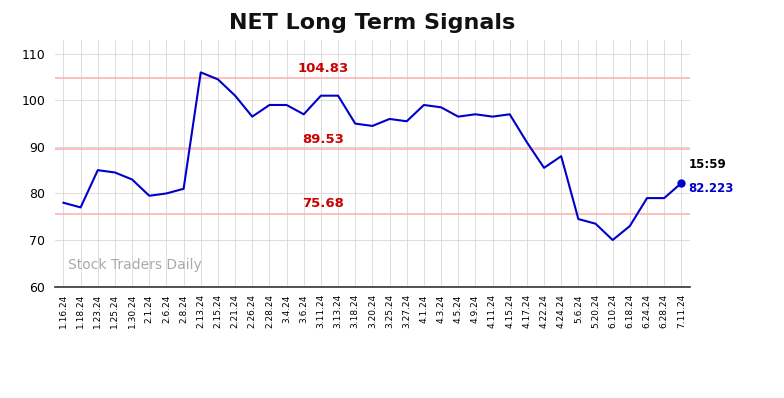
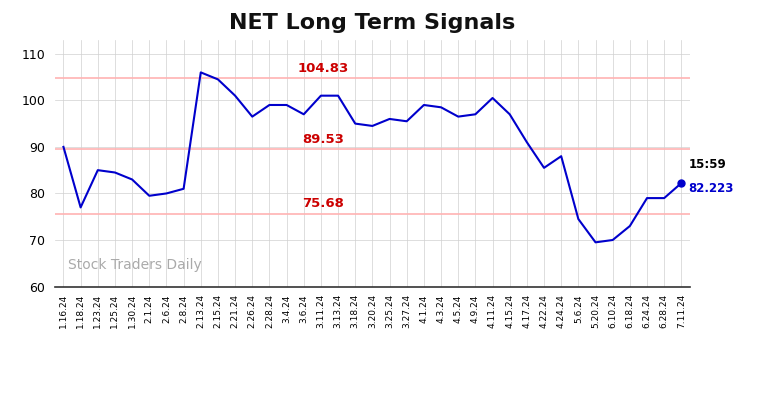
1.16.24: 78.0 -> 90.0
4.11.24: 96.5 -> 100.5
5.20.24: 73.5 -> 69.5
